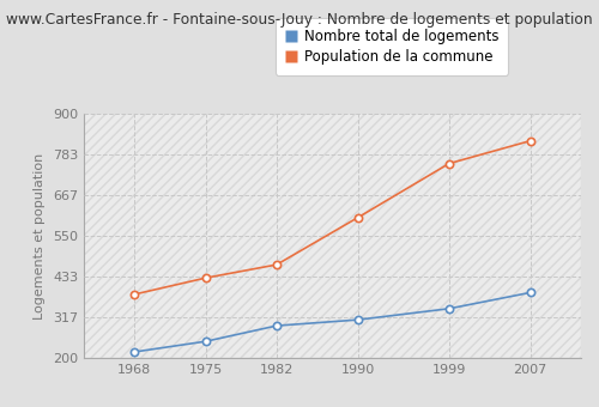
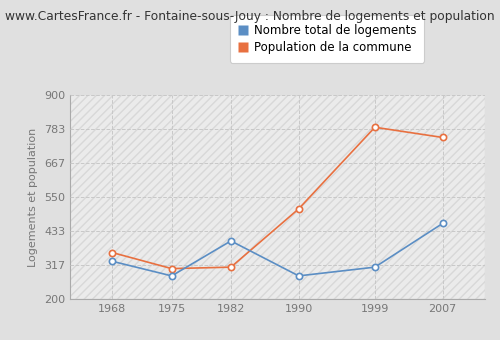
Nombre total de logements/1968: 218 -> 330
Population de la commune/1968: 383 -> 360
Nombre total de logements/1975: 248 -> 280
Population de la commune/1975: 430 -> 305
Nombre total de logements/1982: 293 -> 400
Population de la commune/1982: 468 -> 310
Nombre total de logements/1990: 310 -> 280
Population de la commune/1990: 603 -> 510
Nombre total de logements/1999: 342 -> 310
Population de la commune/1999: 758 -> 790
Nombre total de logements/2007: 388 -> 460
Population de la commune/2007: 823 -> 755
